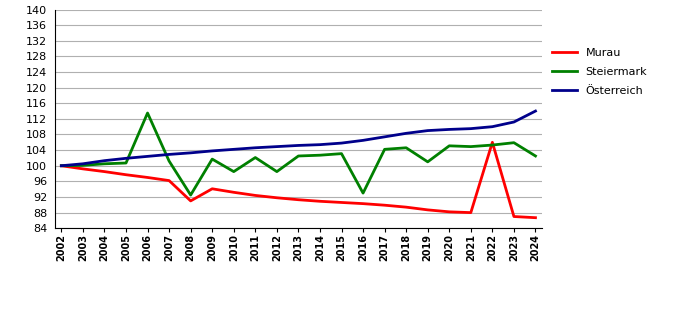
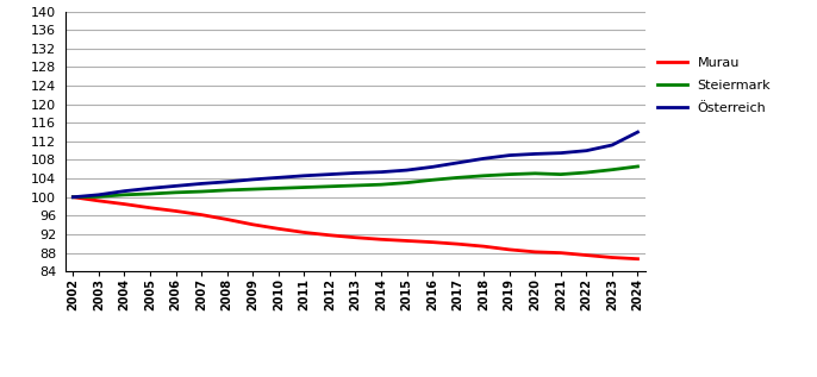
Steiermark/2006: 113.5 -> 101.0
Murau/2008: 91.0 -> 95.2
Steiermark/2008: 92.5 -> 101.5
Steiermark/2010: 98.5 -> 101.9
Steiermark/2012: 98.5 -> 102.3
Steiermark/2016: 93.0 -> 103.7
Steiermark/2019: 101.0 -> 104.9
Murau/2022: 106.0 -> 87.5
Steiermark/2024: 102.5 -> 106.6
